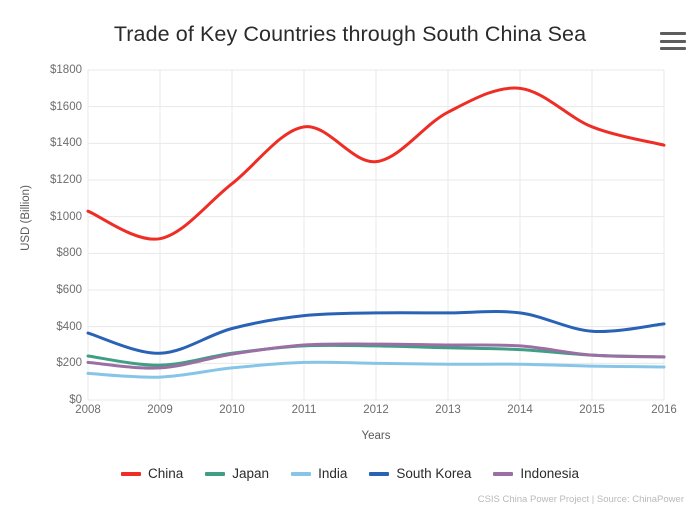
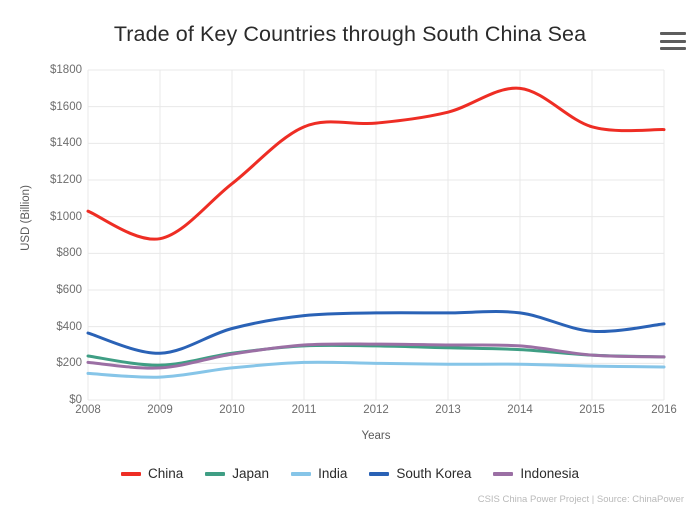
China/2012: $1300 -> $1510
China/2016: $1390 -> $1480
